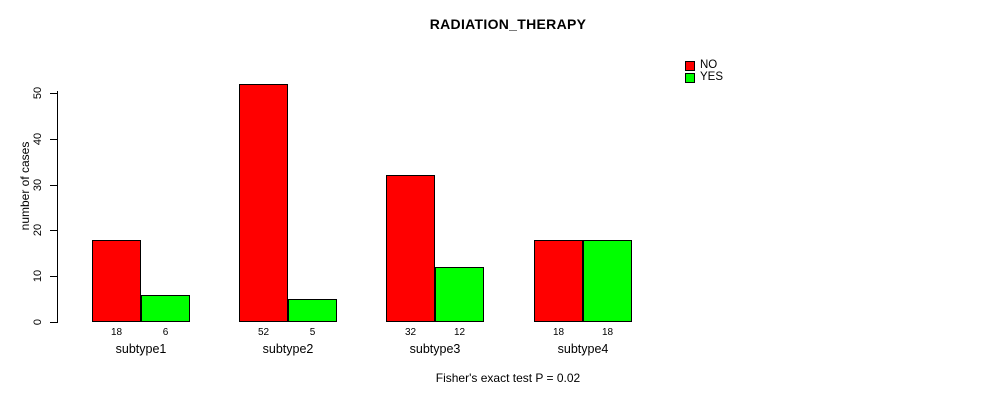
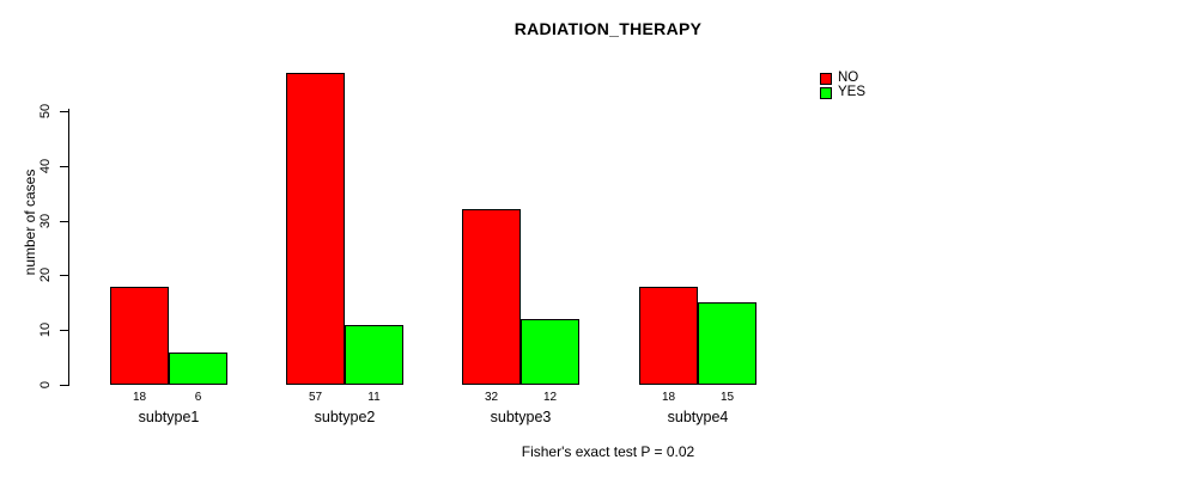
NO/subtype2: 52 -> 57
YES/subtype2: 5 -> 11
YES/subtype4: 18 -> 15
